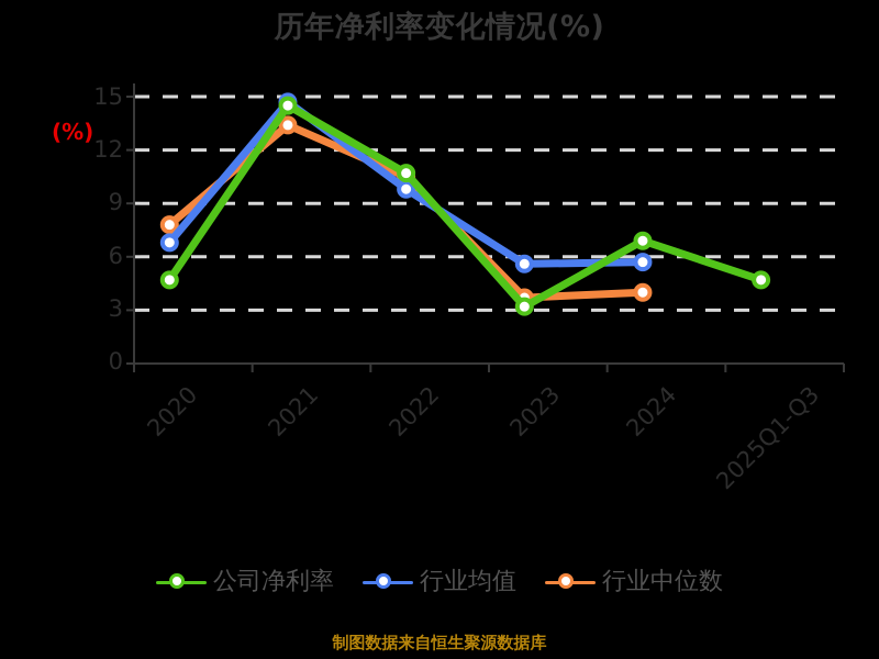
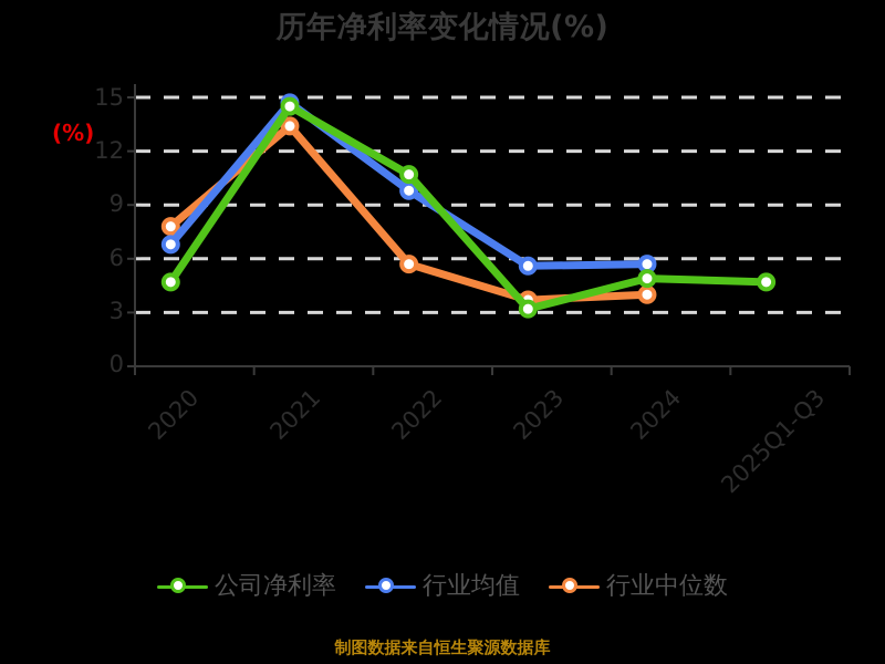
行业中位数/2022: 10.5 -> 5.7
公司净利率/2024: 6.9 -> 4.9
